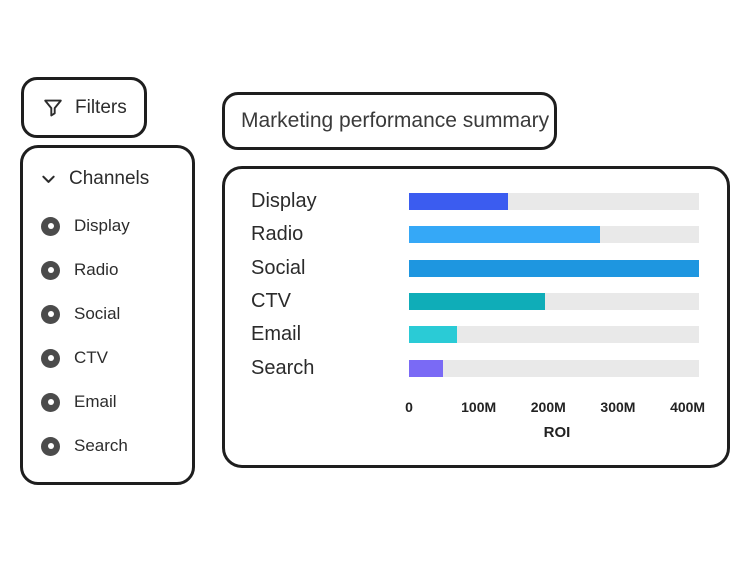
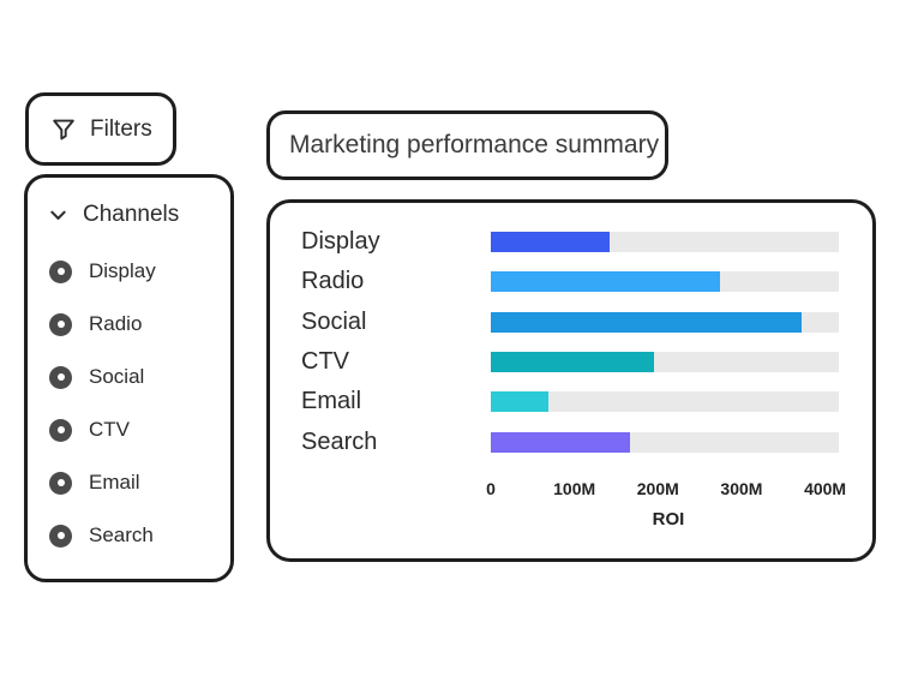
Social: 420M -> 380M
Search: 50M -> 170M
